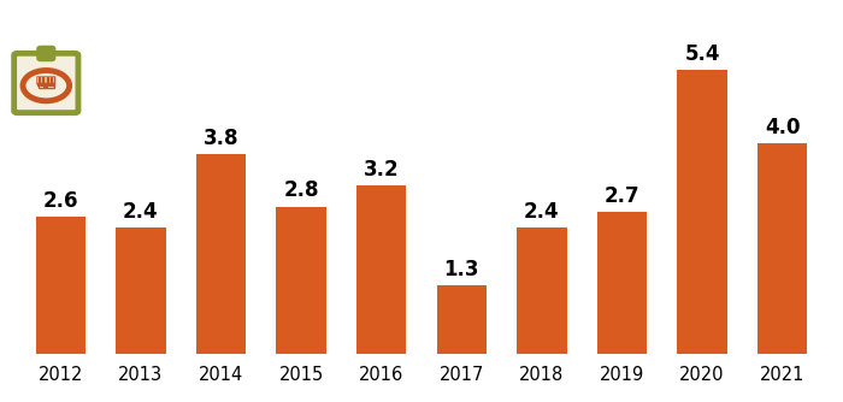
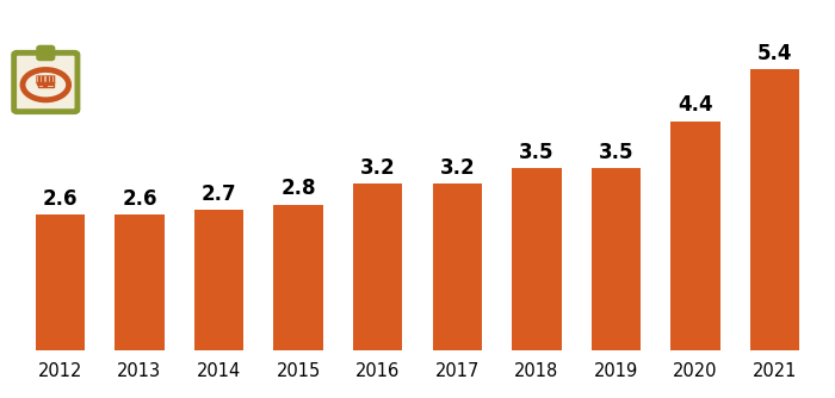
2013: 2.4 -> 2.6
2014: 3.8 -> 2.7
2017: 1.3 -> 3.2
2018: 2.4 -> 3.5
2019: 2.7 -> 3.5
2020: 5.4 -> 4.4
2021: 4.0 -> 5.4
